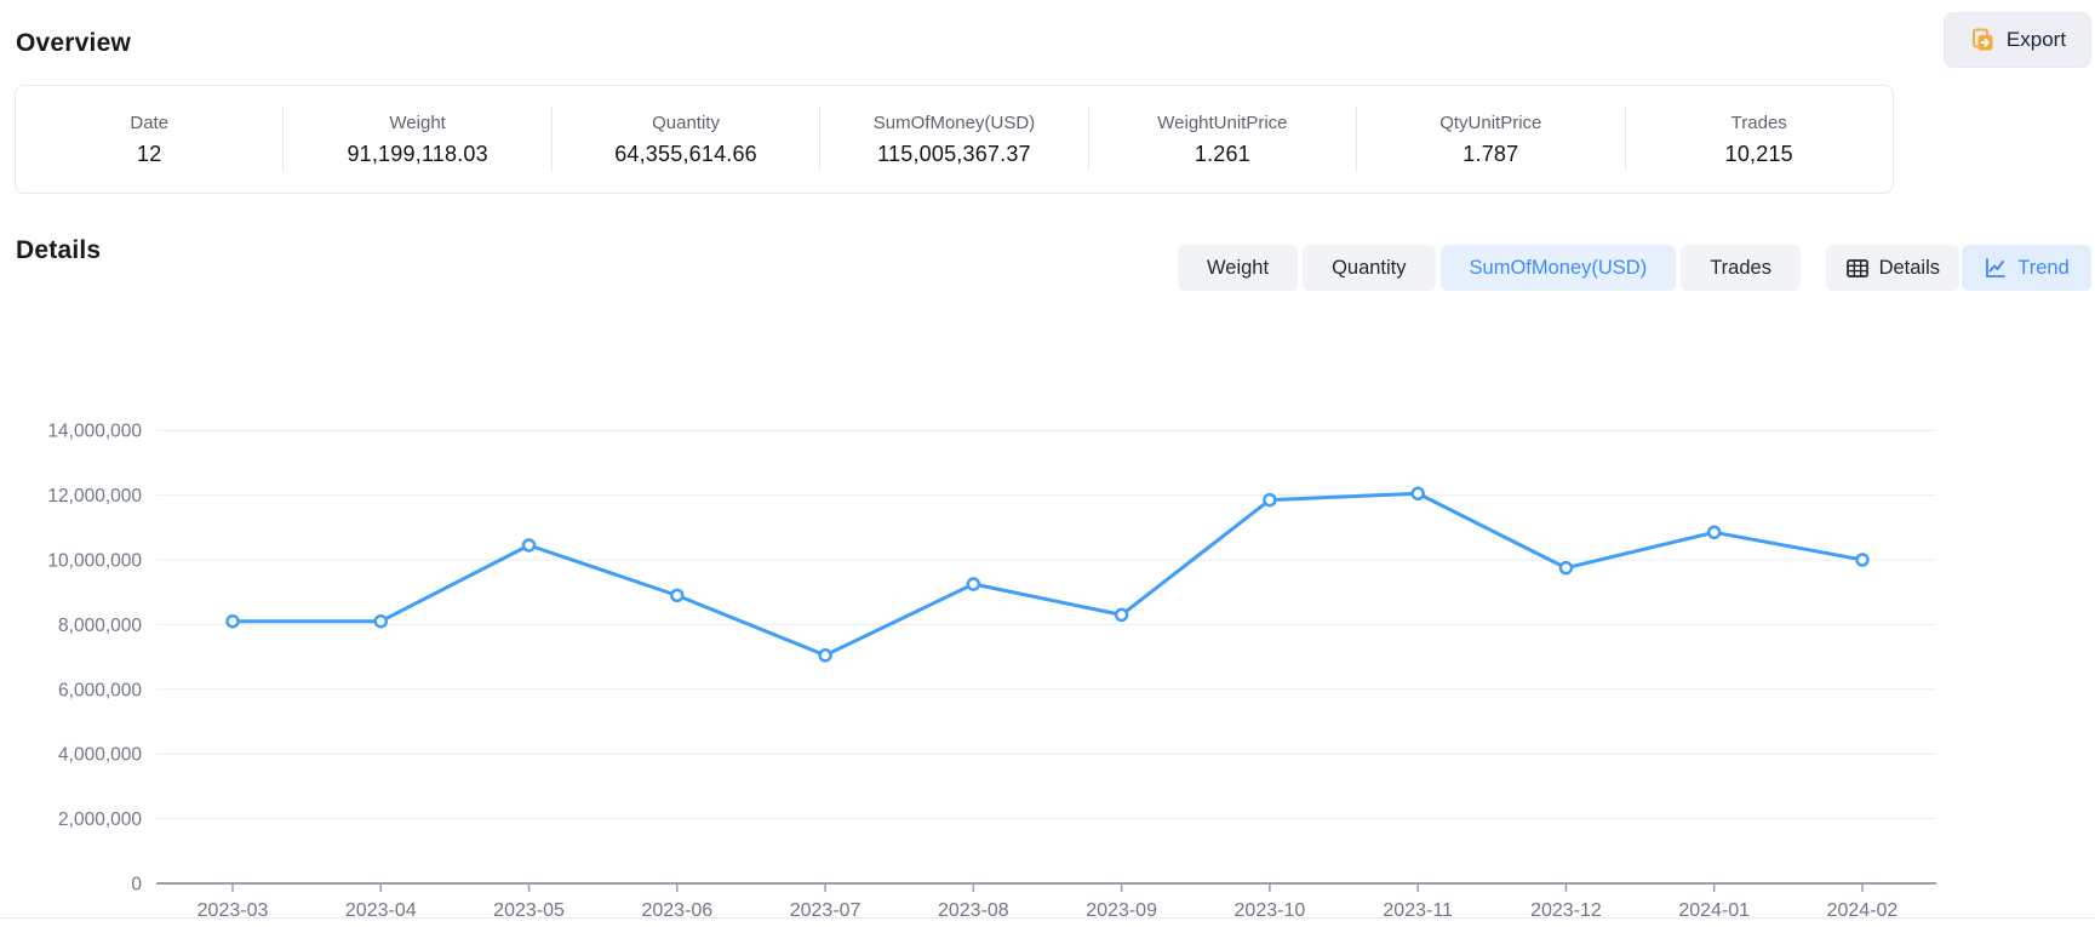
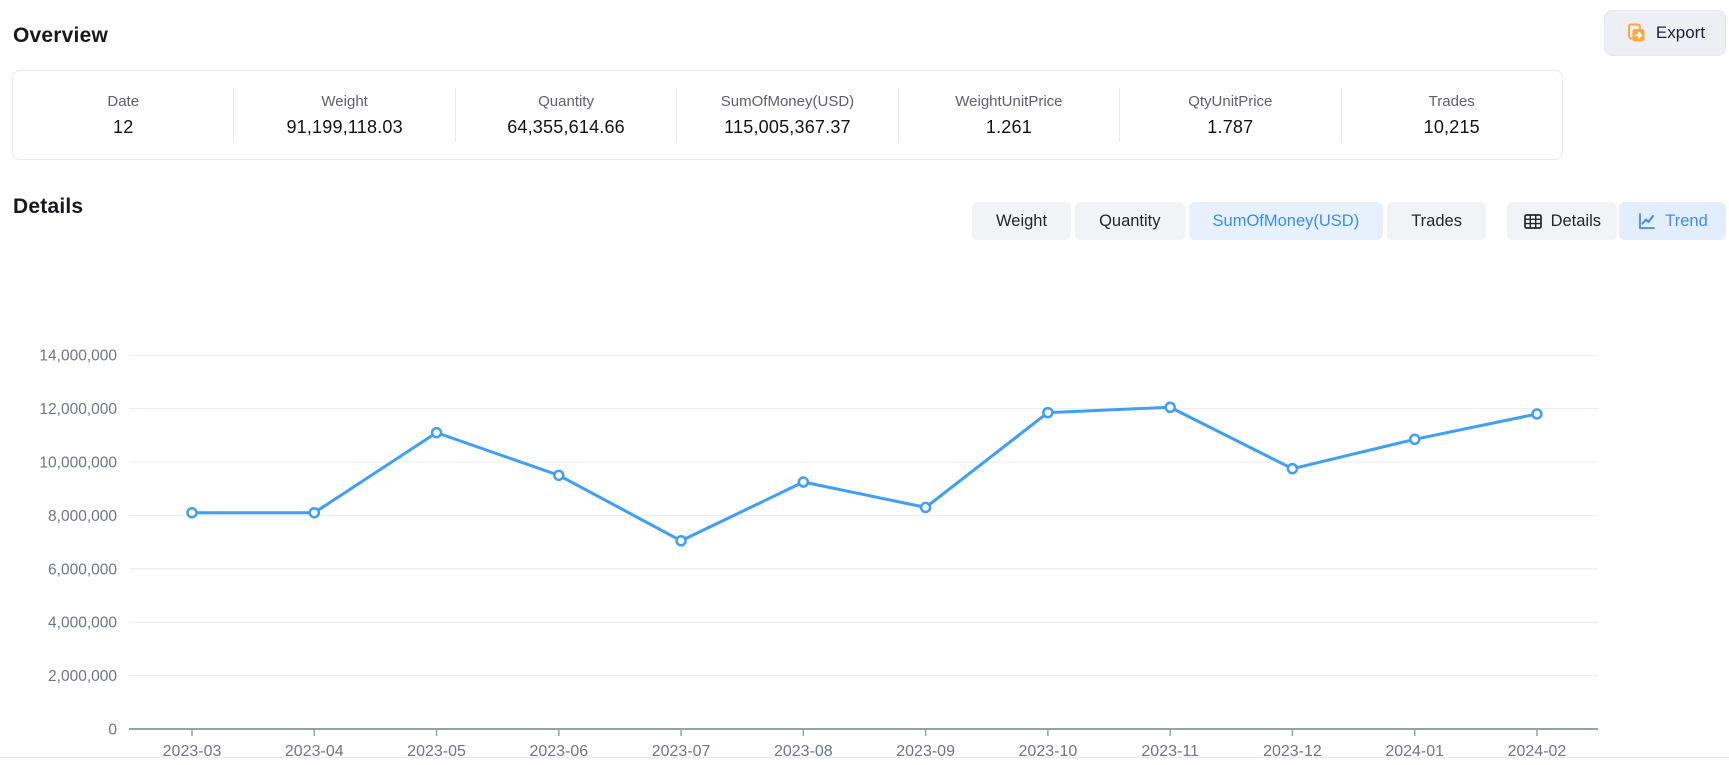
2023-05: 10400000 -> 11100000
2023-06: 8900000 -> 9500000
2024-02: 10000000 -> 11800000
